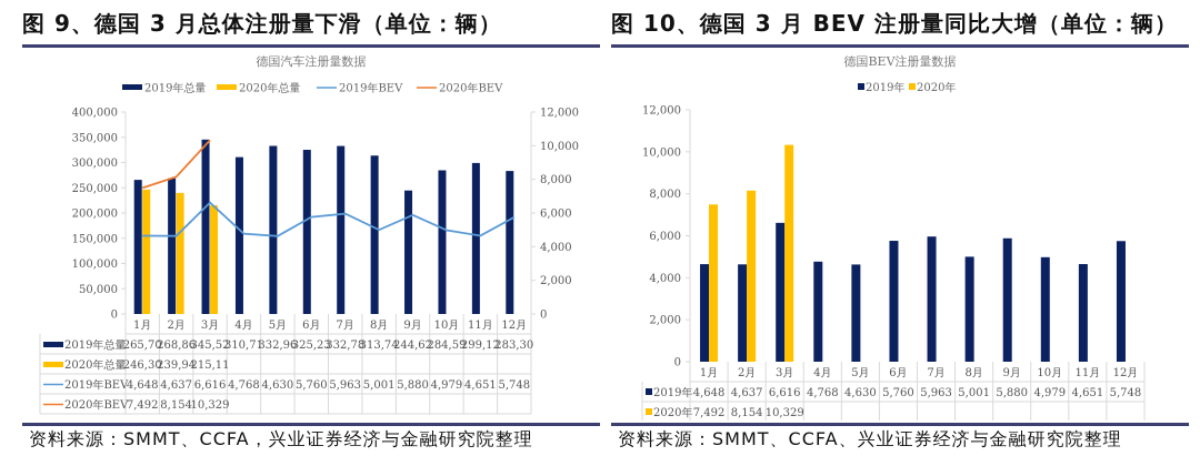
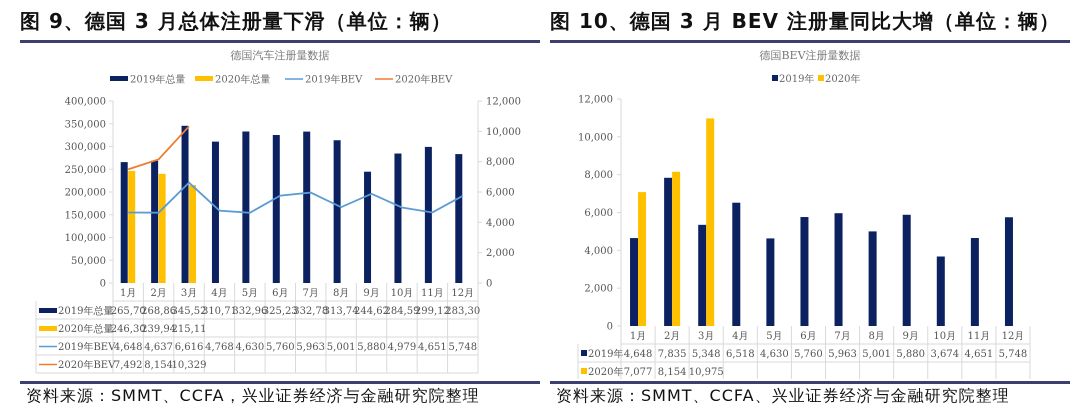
德国BEV注册量数据/2020年/1月: 7,492 -> 7,077
德国BEV注册量数据/2019年/2月: 4,637 -> 7,835
德国BEV注册量数据/2019年/3月: 6,616 -> 5,348
德国BEV注册量数据/2020年/3月: 10,329 -> 10,975
德国BEV注册量数据/2019年/4月: 4,768 -> 6,518
德国BEV注册量数据/2019年/10月: 4,979 -> 3,674
